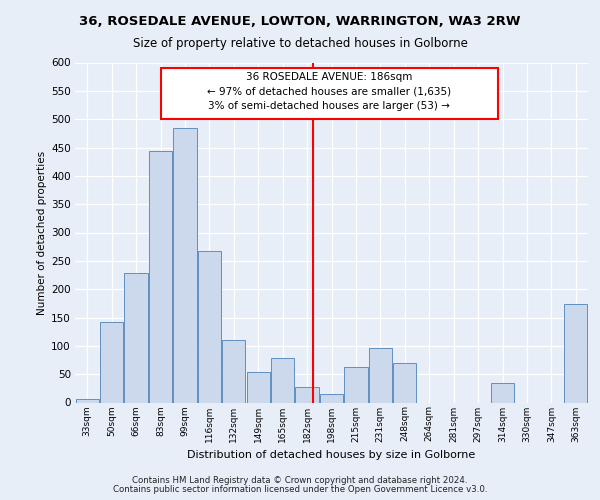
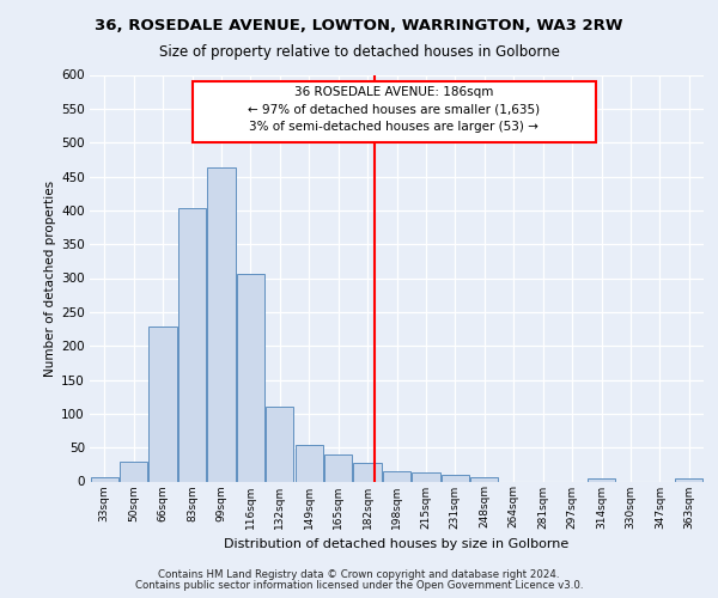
50sqm: 142 -> 30
83sqm: 444 -> 403
99sqm: 484 -> 463
116sqm: 268 -> 306
165sqm: 78 -> 40
215sqm: 62 -> 13
231sqm: 96 -> 10
248sqm: 70 -> 6
314sqm: 34 -> 5
363sqm: 174 -> 5
